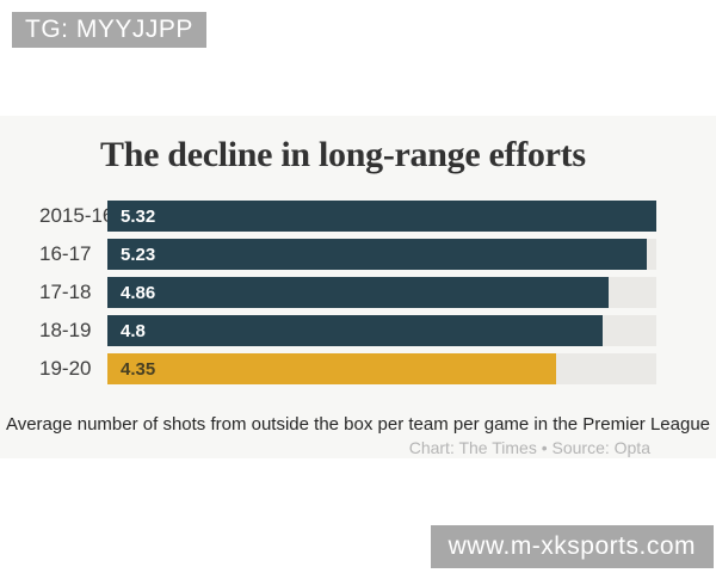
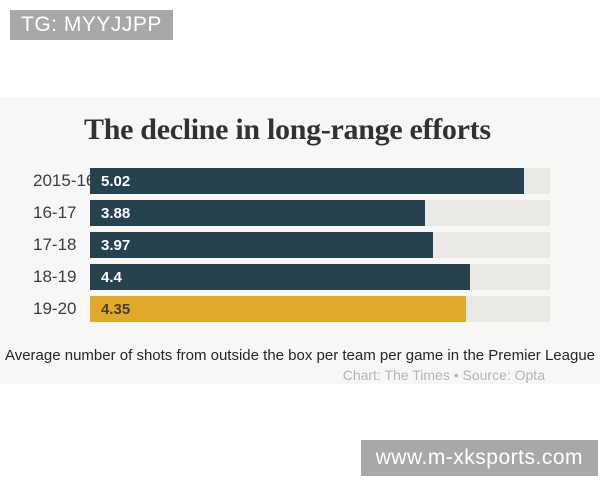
2015-16: 5.32 -> 5.02
16-17: 5.23 -> 3.88
17-18: 4.86 -> 3.97
18-19: 4.8 -> 4.4
